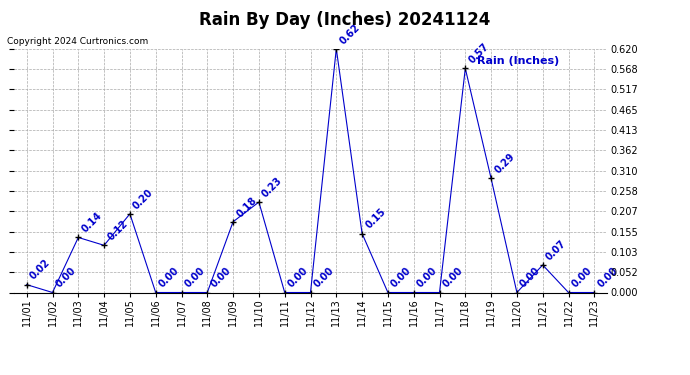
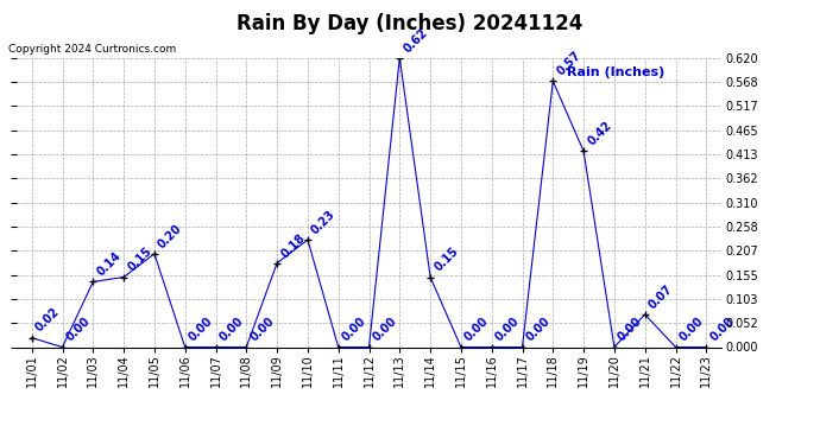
11/04: 0.12 -> 0.15
11/19: 0.29 -> 0.42
